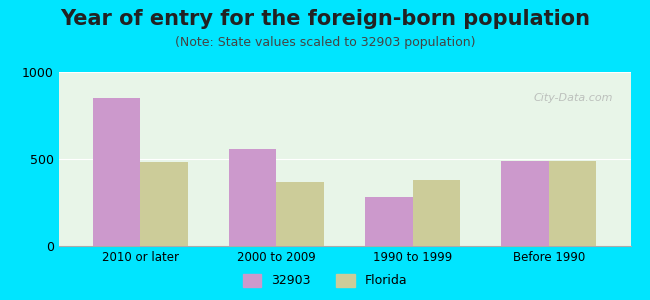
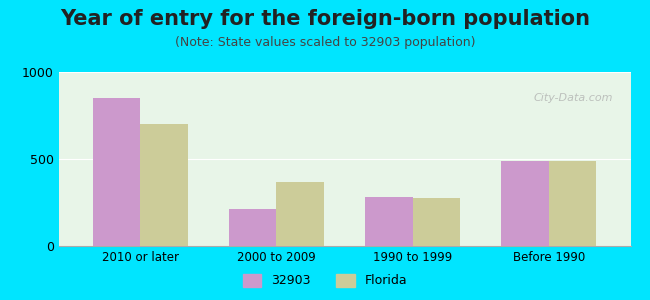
Florida/2010 or later: 480 -> 700
32903/2000 to 2009: 560 -> 210
Florida/1990 to 1999: 380 -> 280
